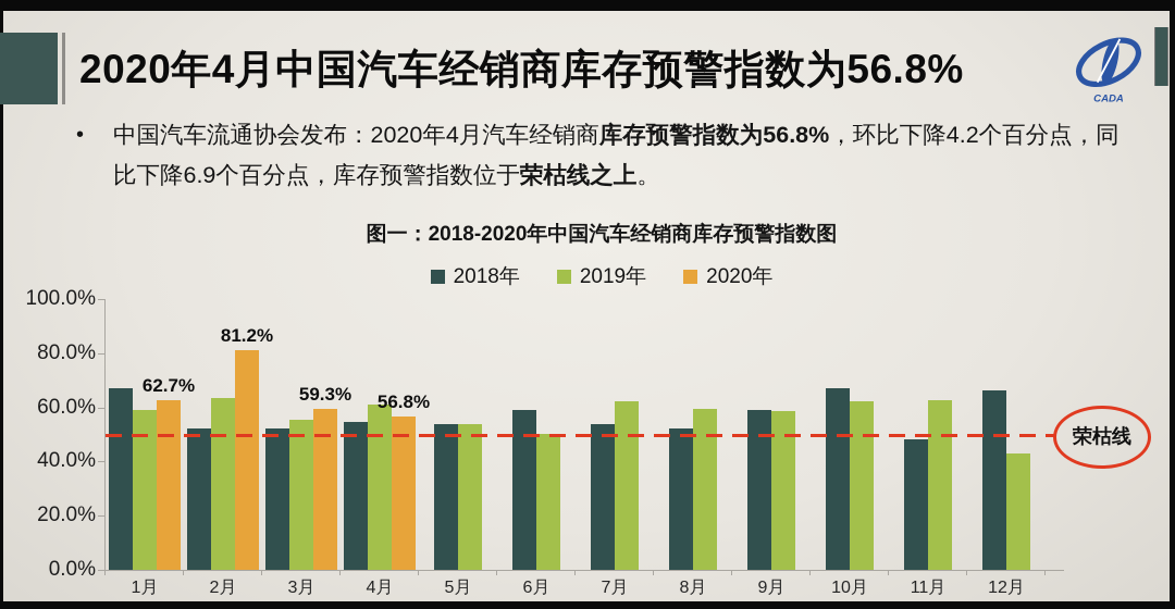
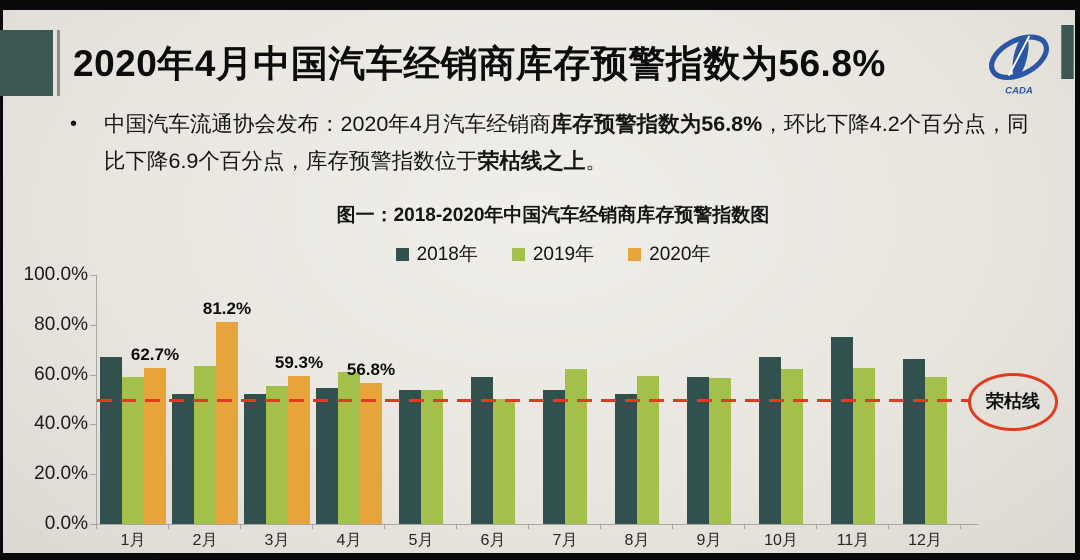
2018年/11月: 48% -> 75%
2019年/12月: 43% -> 59%
